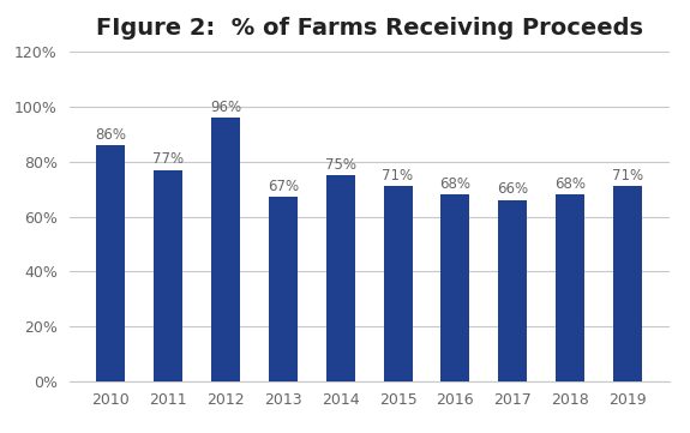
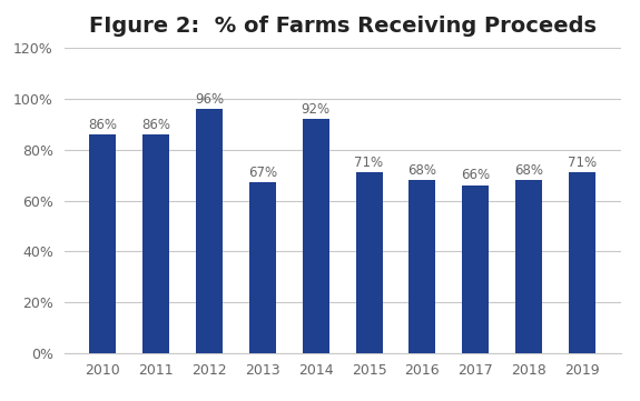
2011: 77% -> 86%
2014: 75% -> 92%
